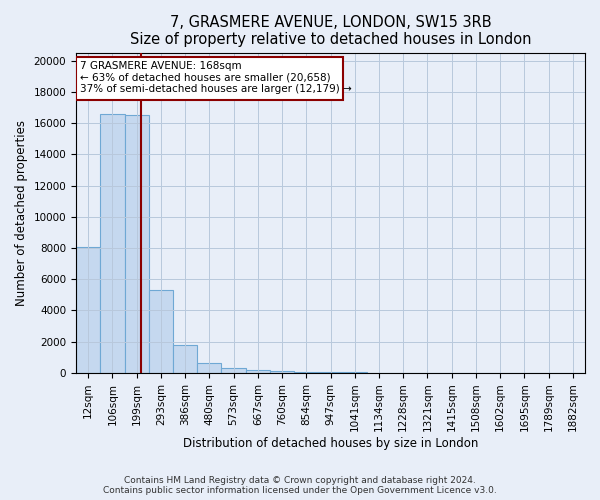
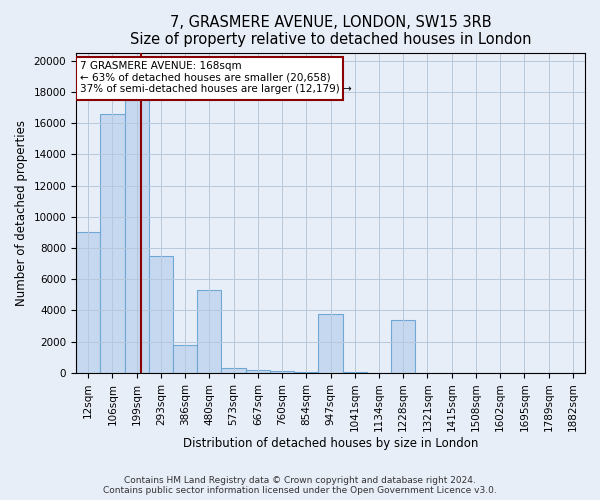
12sqm: 8000 -> 9000
199sqm: 16500 -> 17500
293sqm: 5300 -> 7500
480sqm: 600 -> 5300
947sqm: 100 -> 3800
1228sqm: 0 -> 3400
